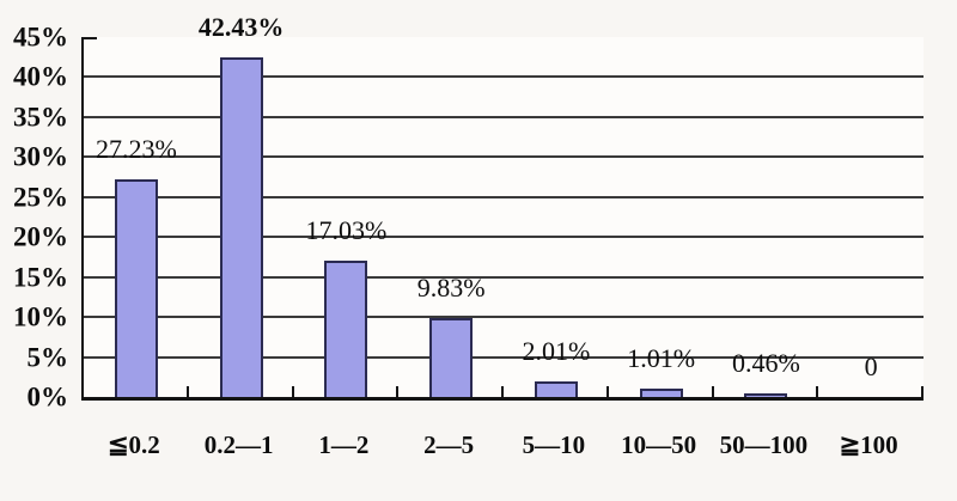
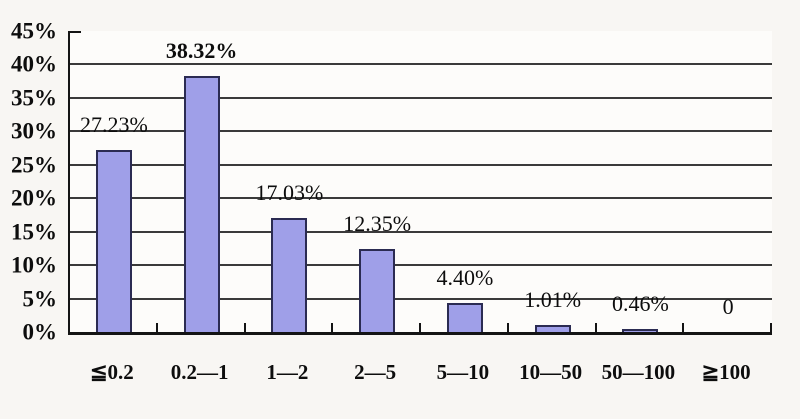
0.2—1: 42.43% -> 38.32%
2—5: 9.83% -> 12.35%
5—10: 2.01% -> 4.40%
